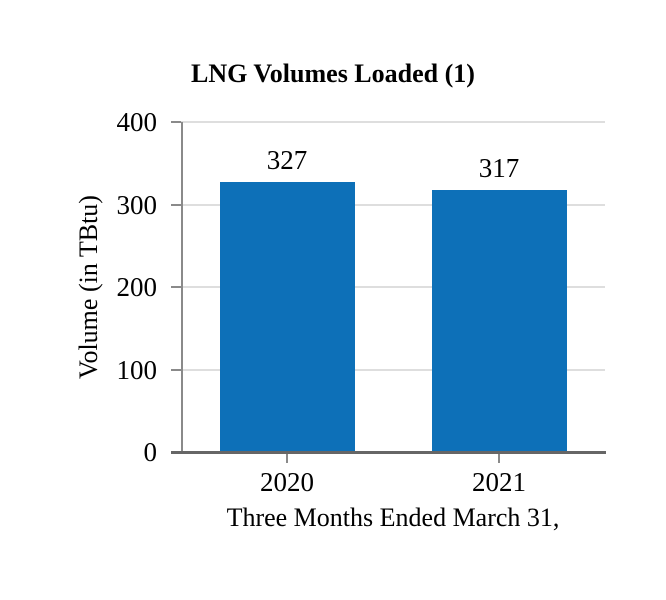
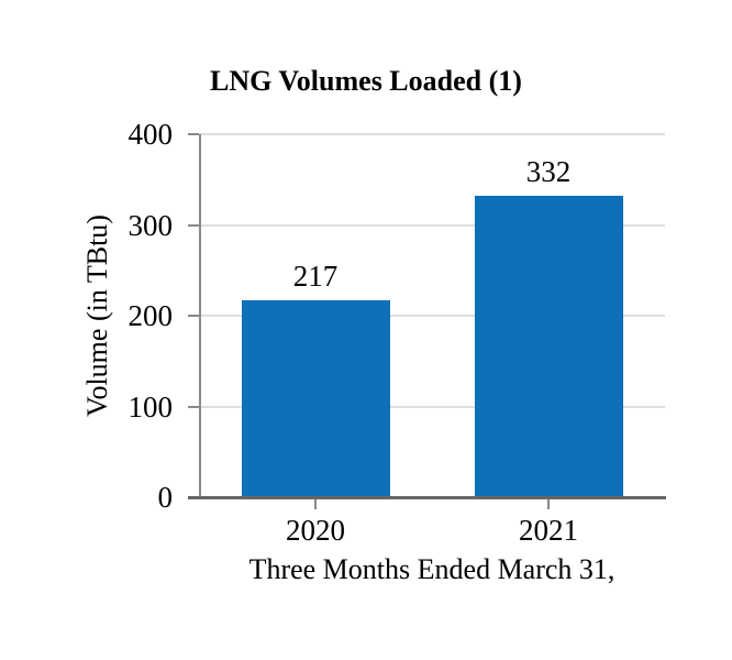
2020: 327 -> 217
2021: 317 -> 332
